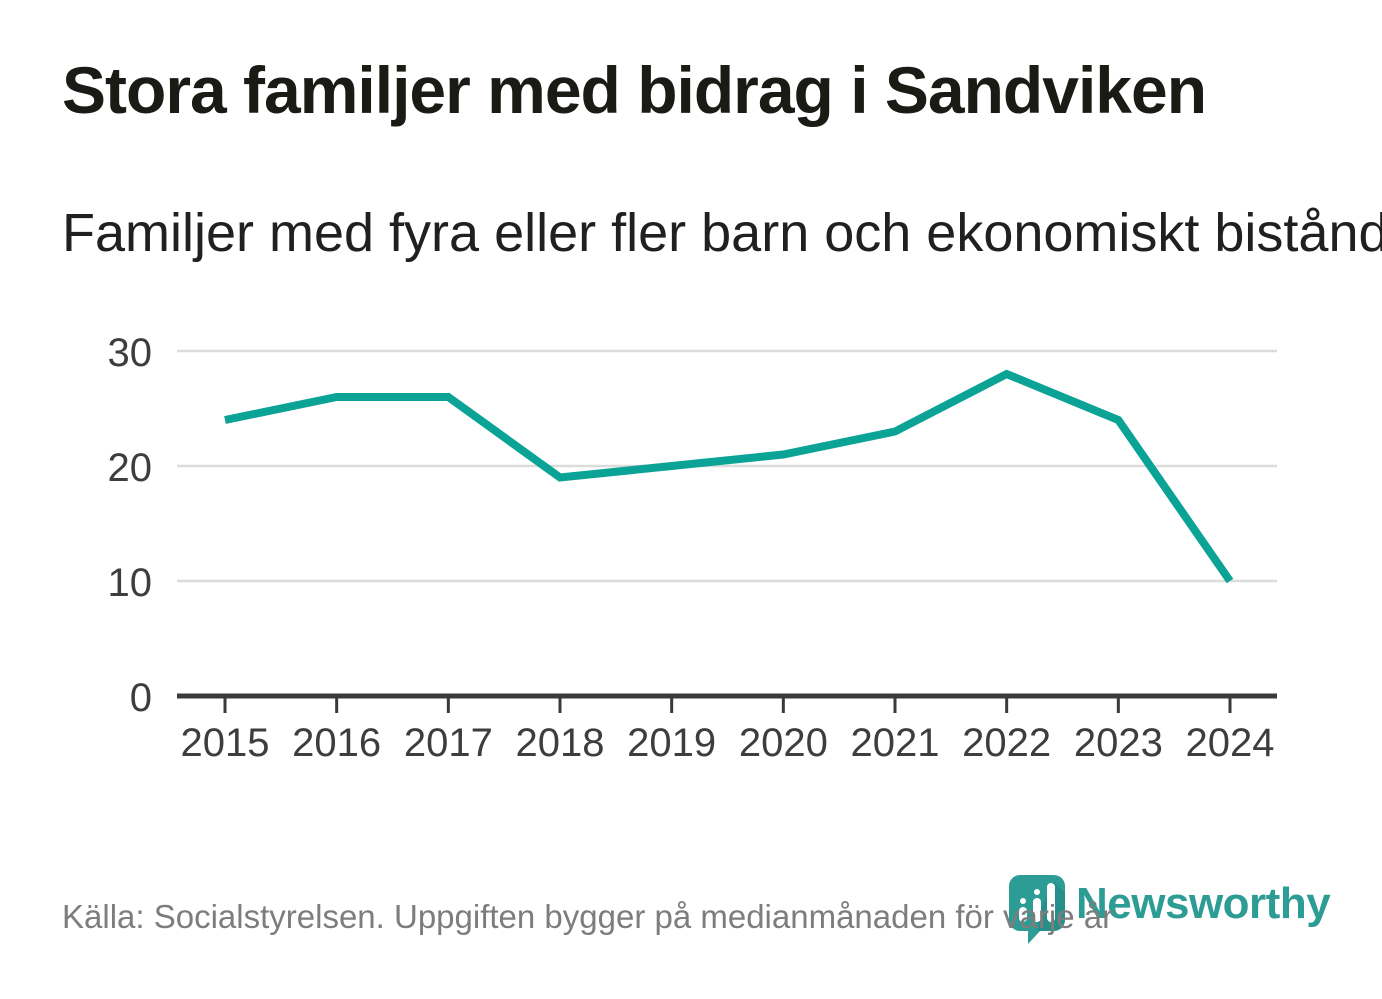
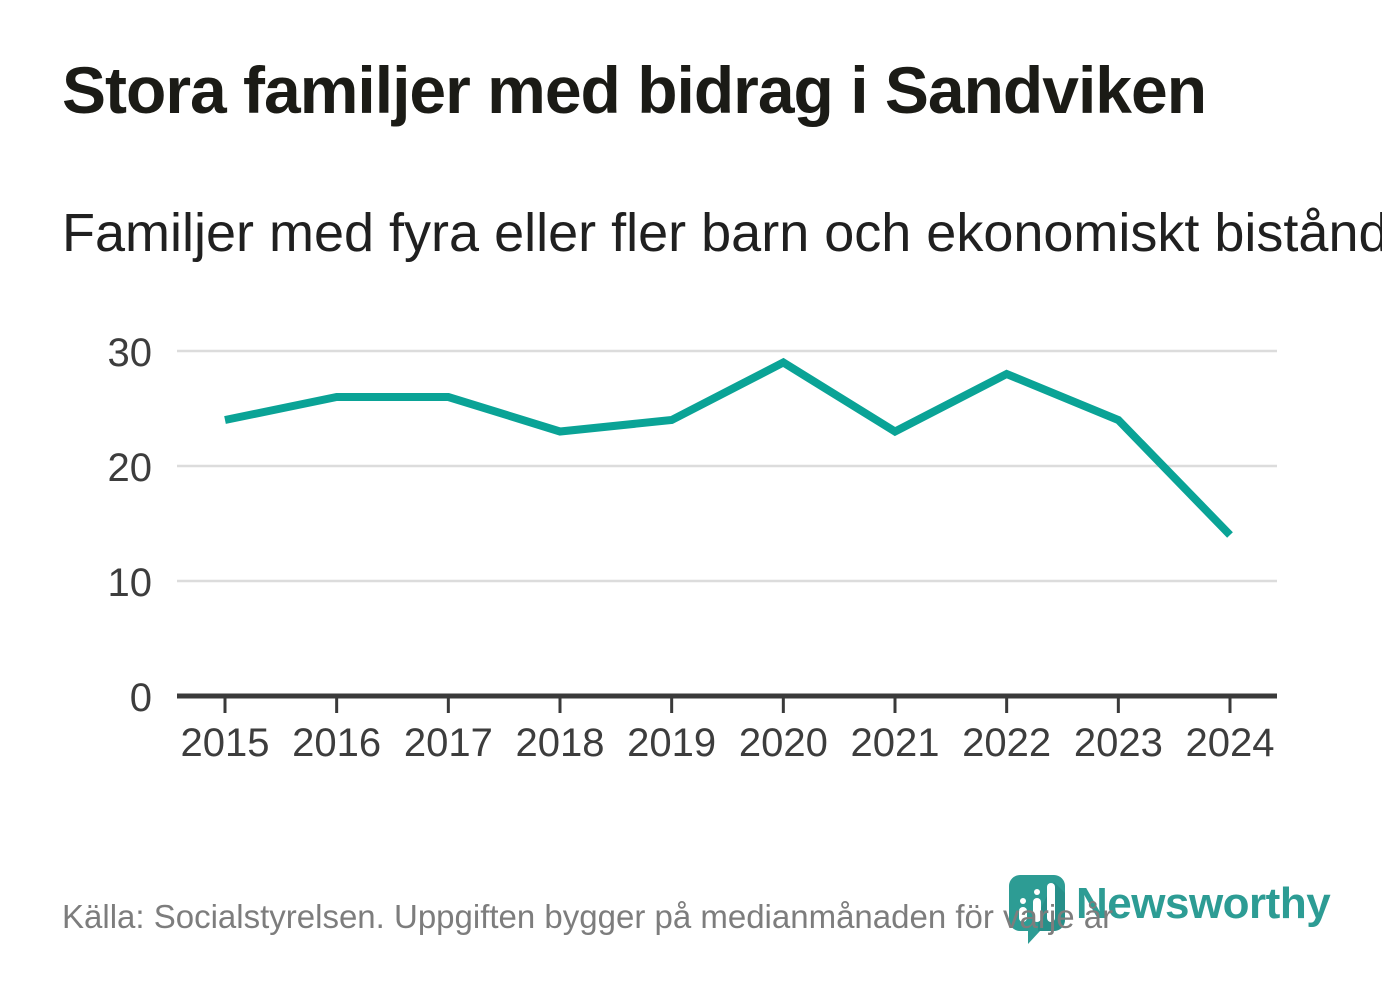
2018: 19 -> 23
2019: 20 -> 24
2020: 21 -> 29
2024: 10 -> 14
